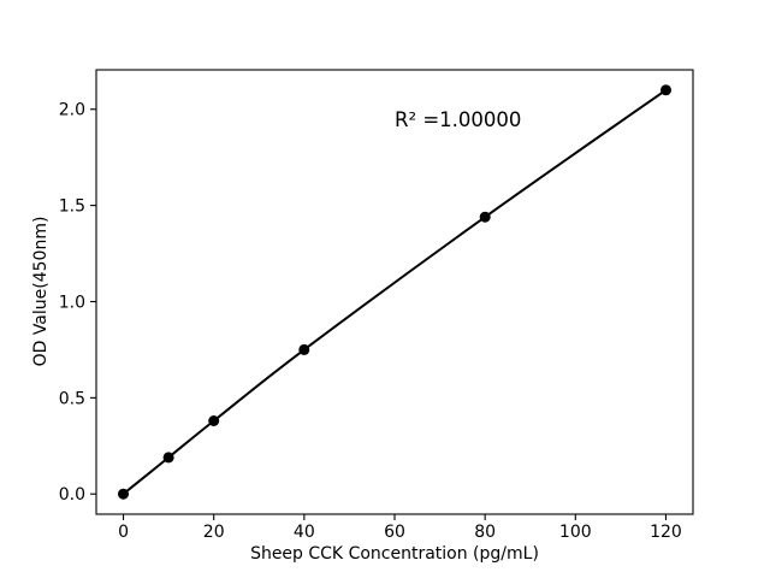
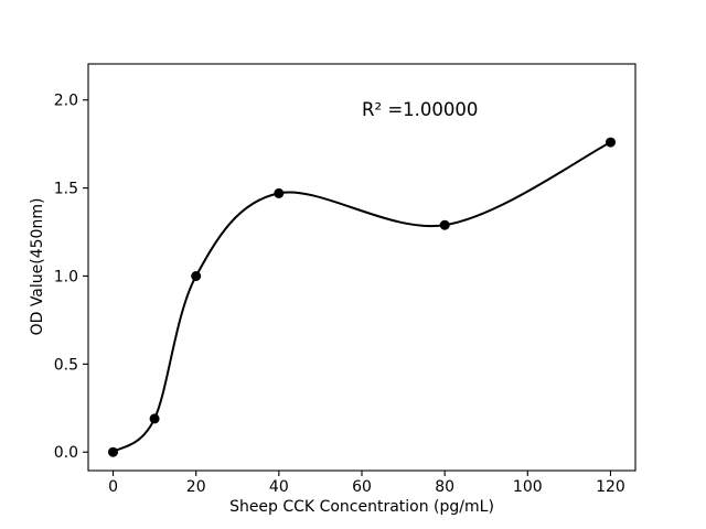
20: 0.38 -> 1.00
40: 0.75 -> 1.47
80: 1.44 -> 1.29
120: 2.10 -> 1.76
